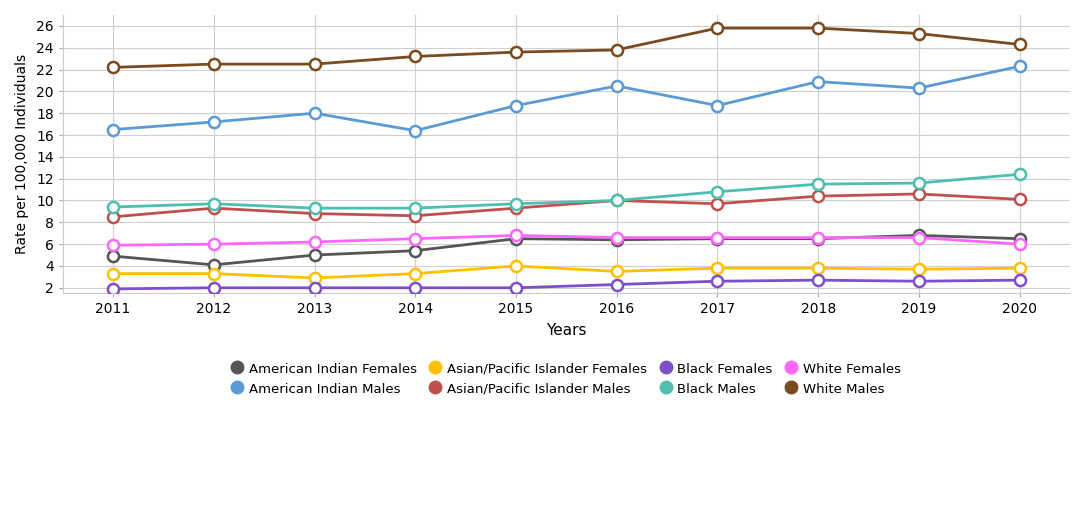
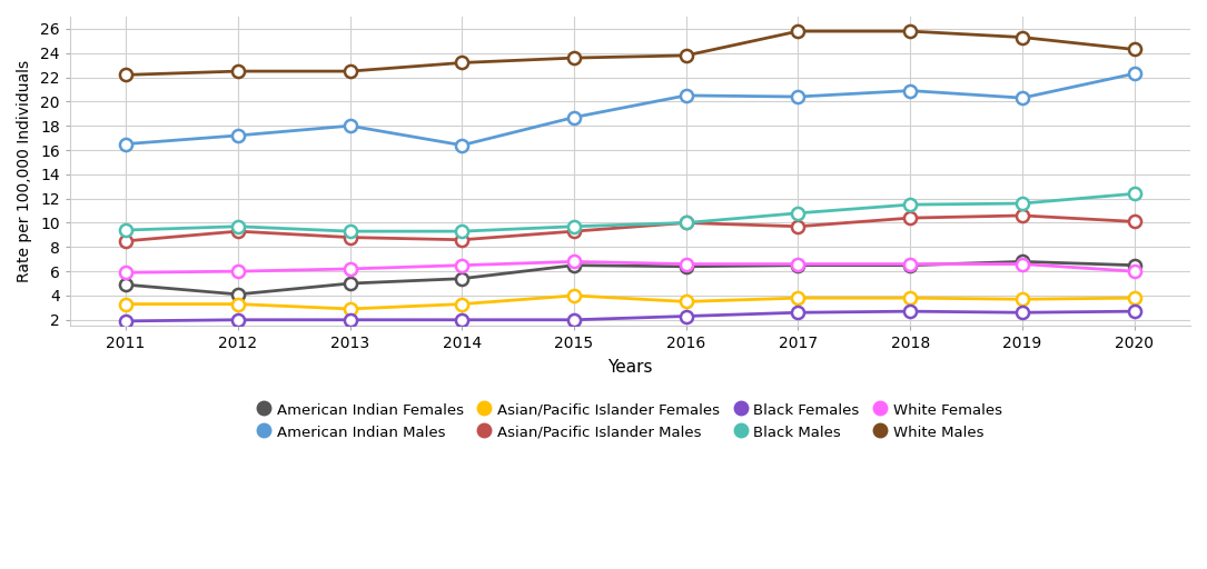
American Indian Males/2017: 18.7 -> 20.4
